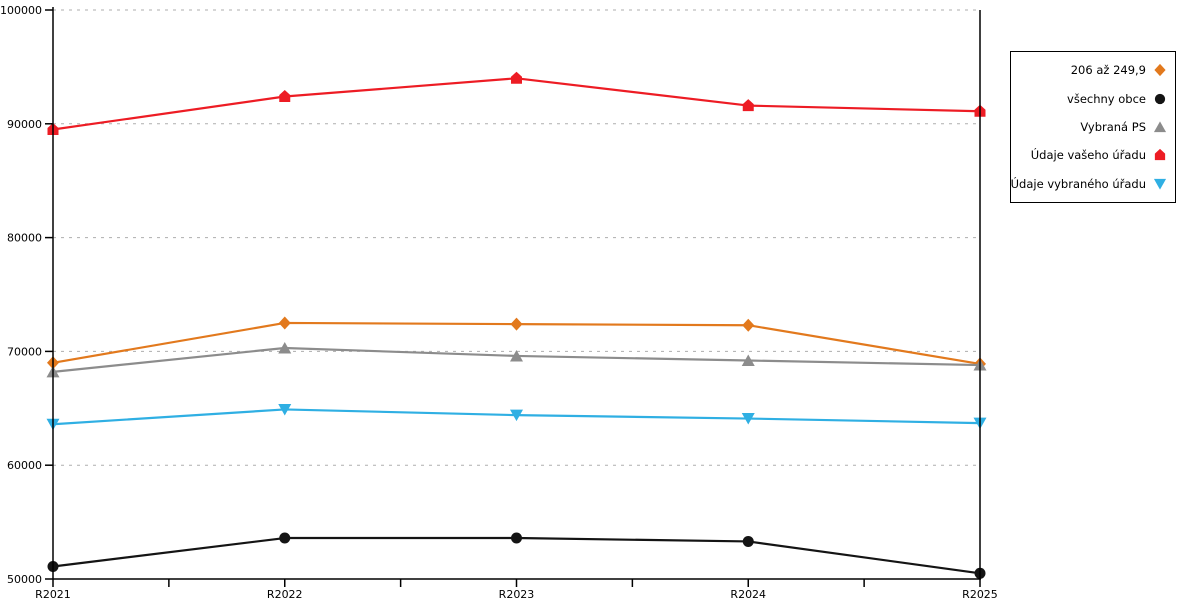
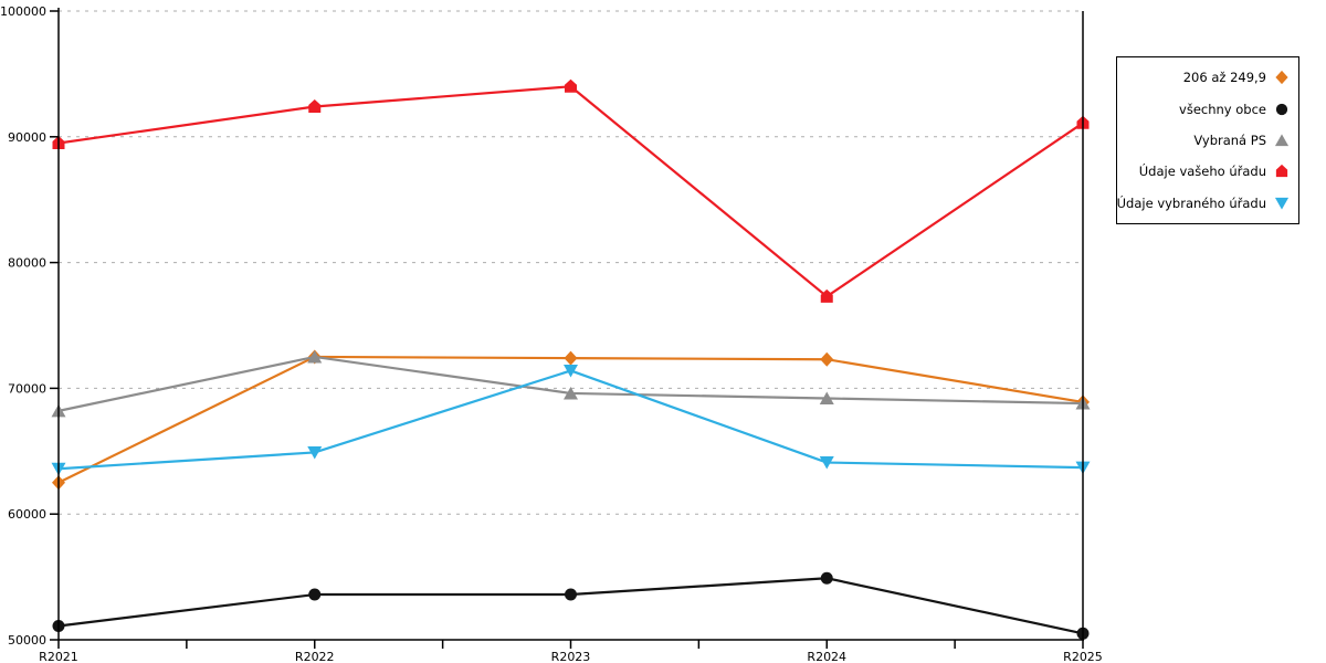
206 až 249,9/R2021: 69000 -> 62500
Vybraná PS/R2022: 70300 -> 72500
Údaje vybraného úřadu/R2023: 64400 -> 71400
všechny obce/R2024: 53300 -> 54900
Údaje vašeho úřadu/R2024: 91600 -> 77300
